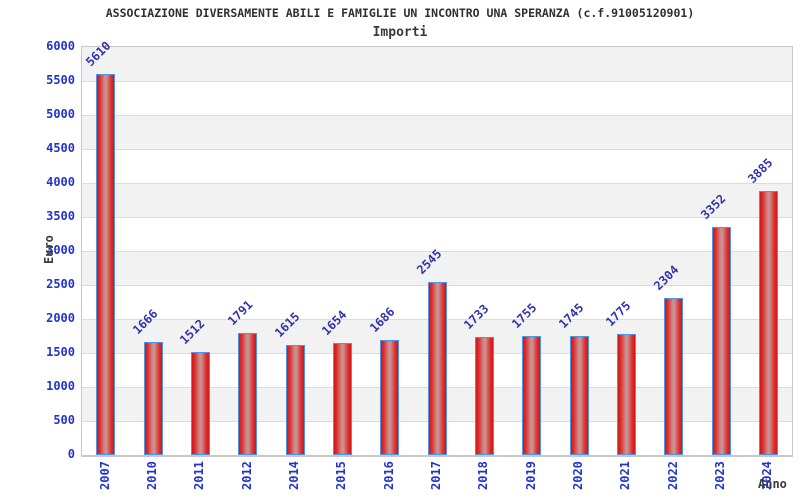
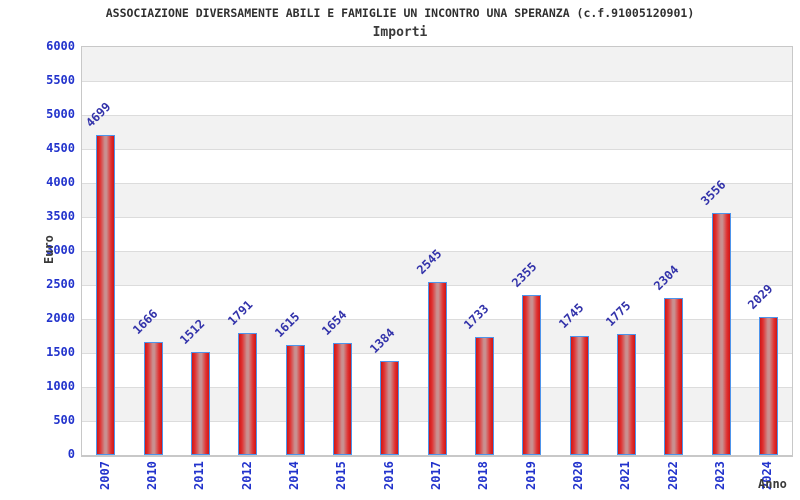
2007: 5610 -> 4699
2016: 1686 -> 1384
2019: 1755 -> 2355
2023: 3352 -> 3556
2024: 3885 -> 2029
